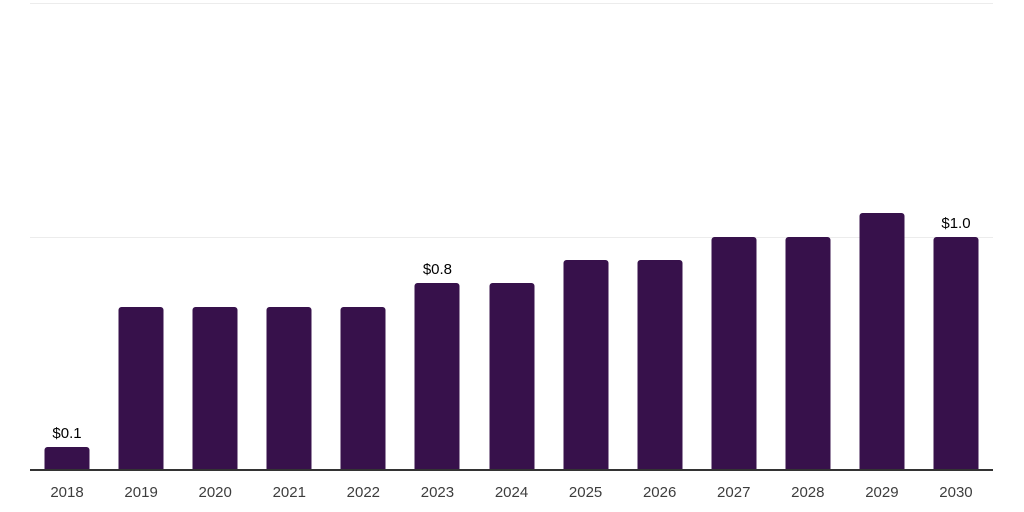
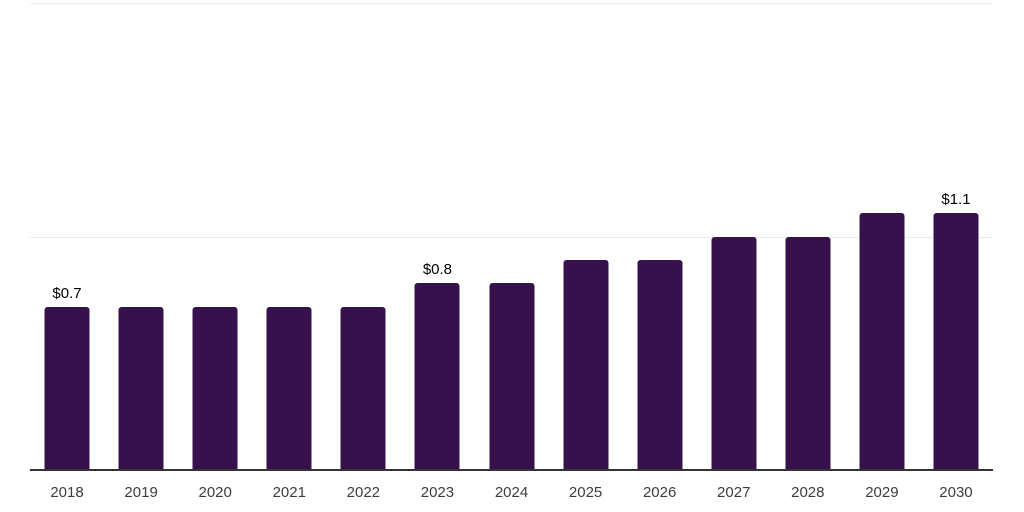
2018: $0.1 -> $0.7
2030: $1.0 -> $1.1
